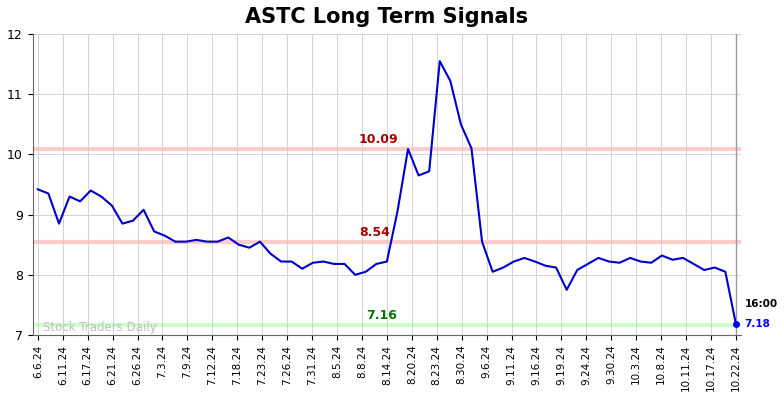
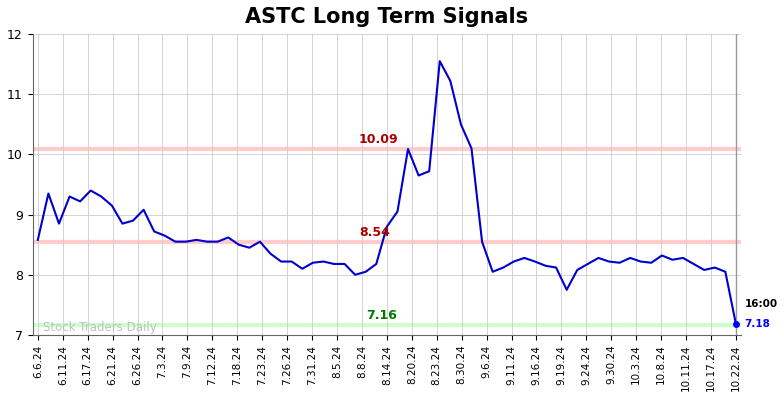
6.6.24: 9.42 -> 8.58
8.14.24: 8.22 -> 8.80
